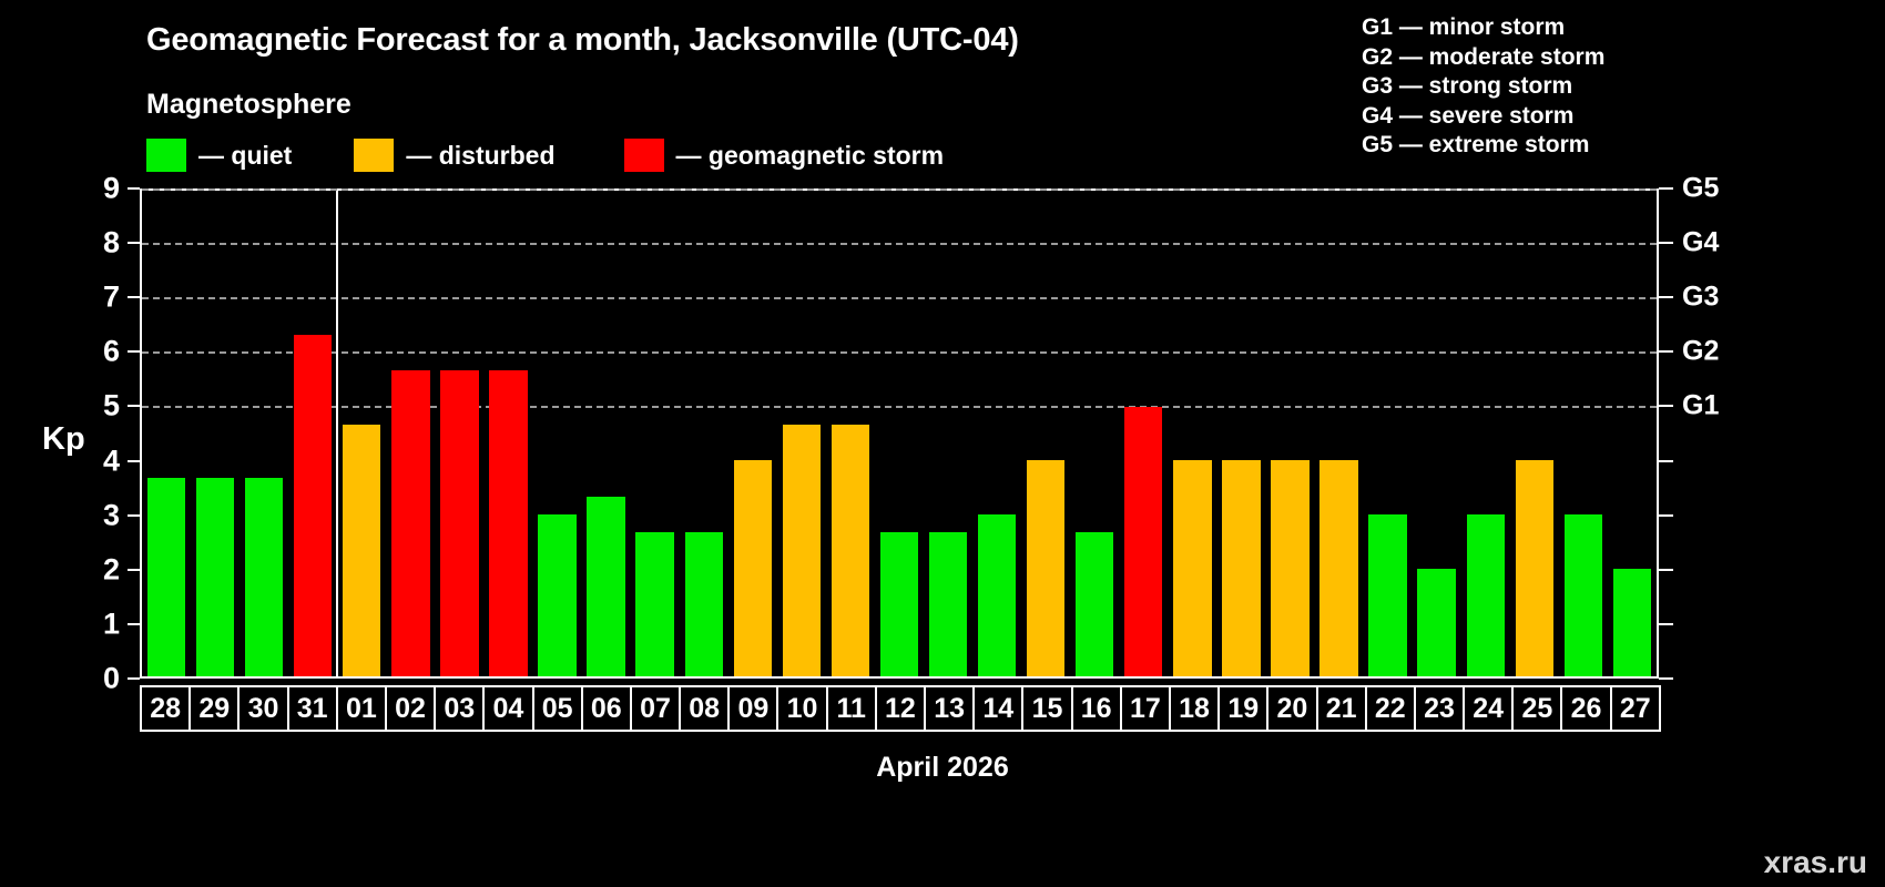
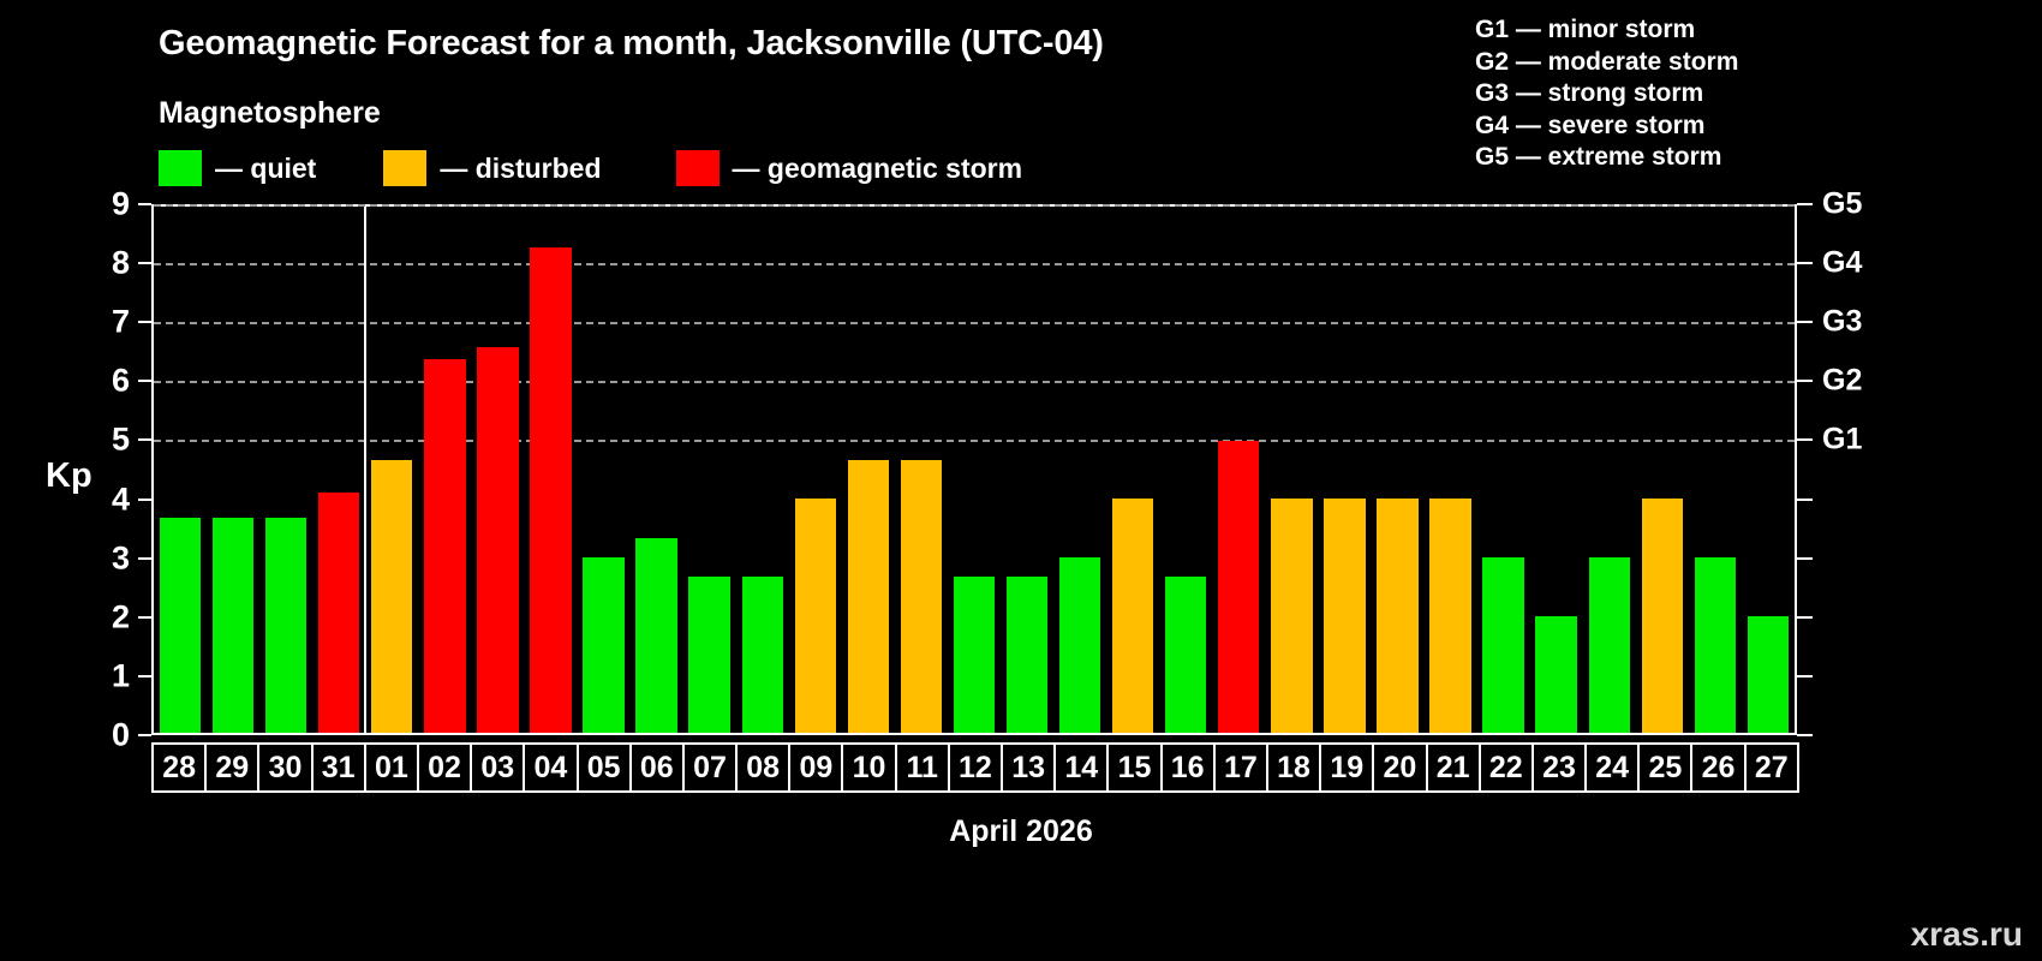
31: 6.3 -> 4.1
02: 5.7 -> 6.4
03: 5.7 -> 6.6
04: 5.7 -> 8.3
